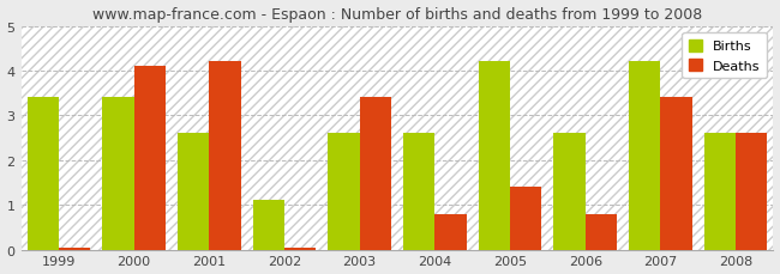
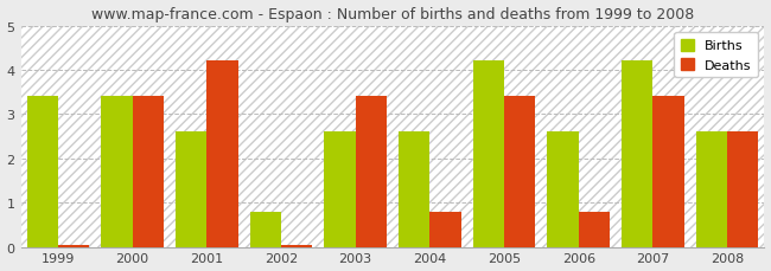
Deaths/2000: 4.10 -> 3.40
Births/2002: 1.1 -> 0.8
Deaths/2005: 1.40 -> 3.40
